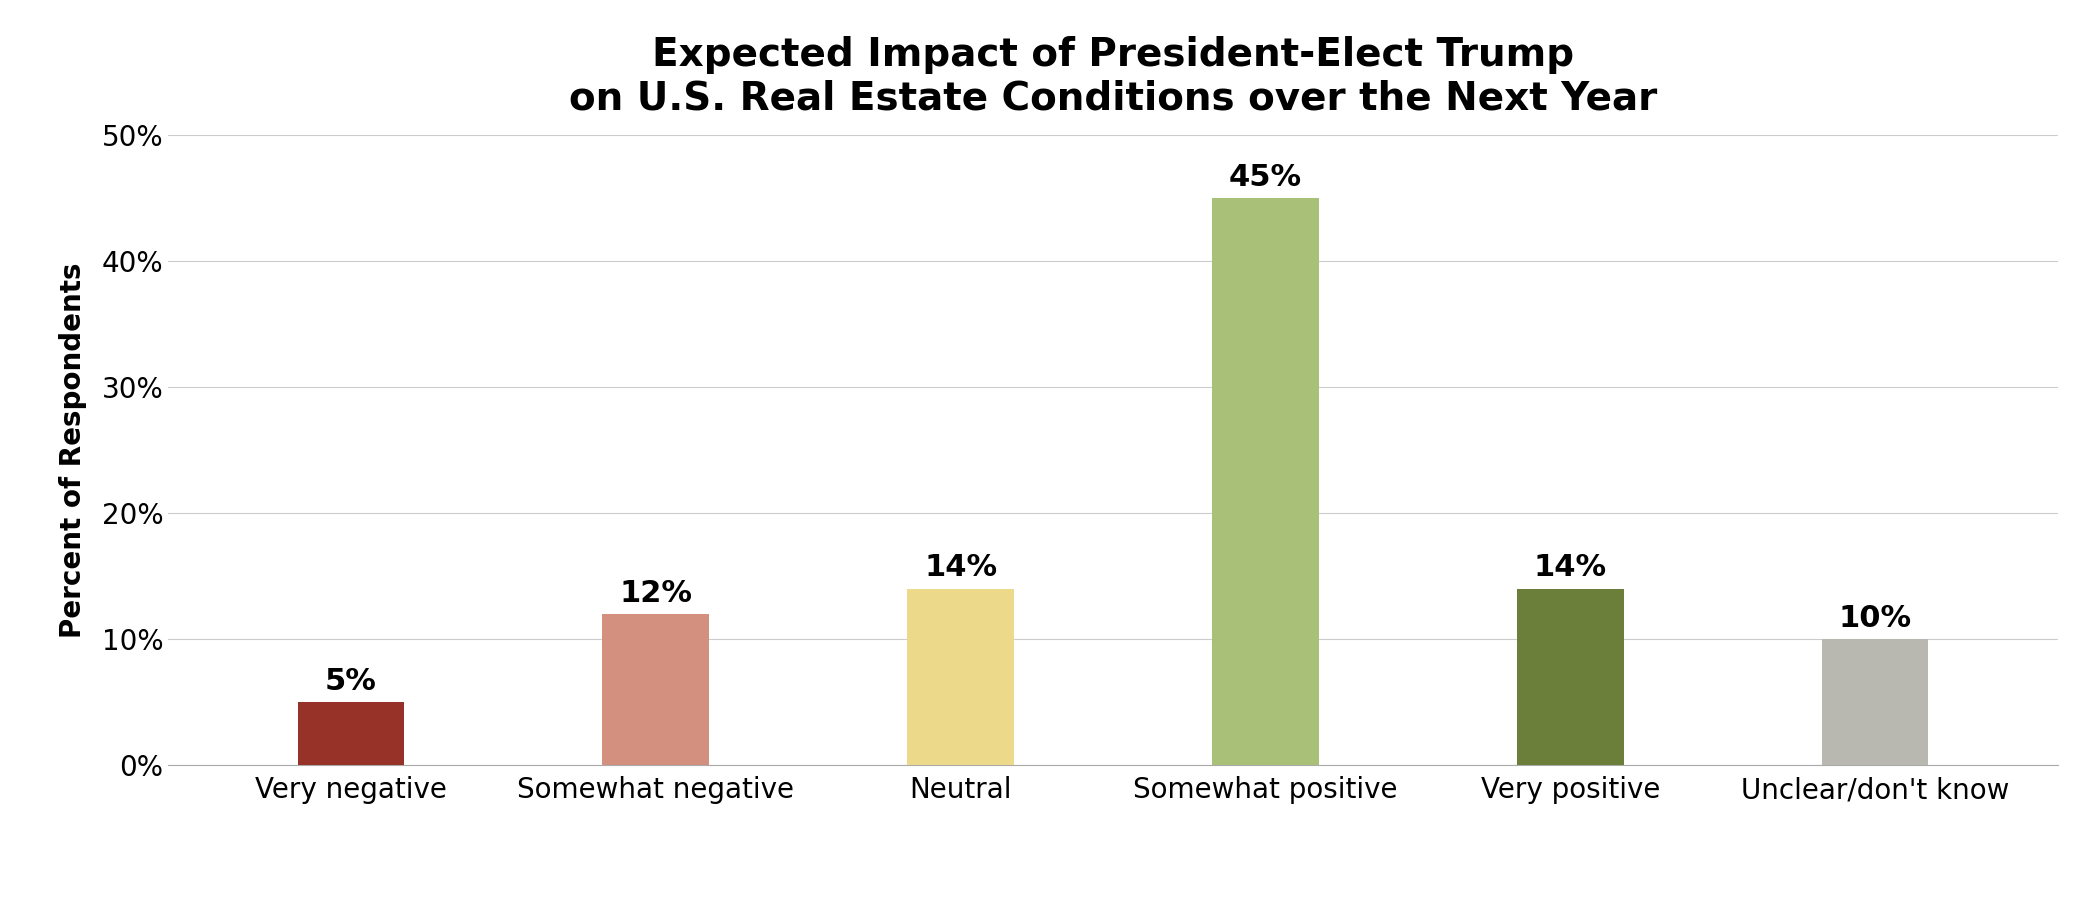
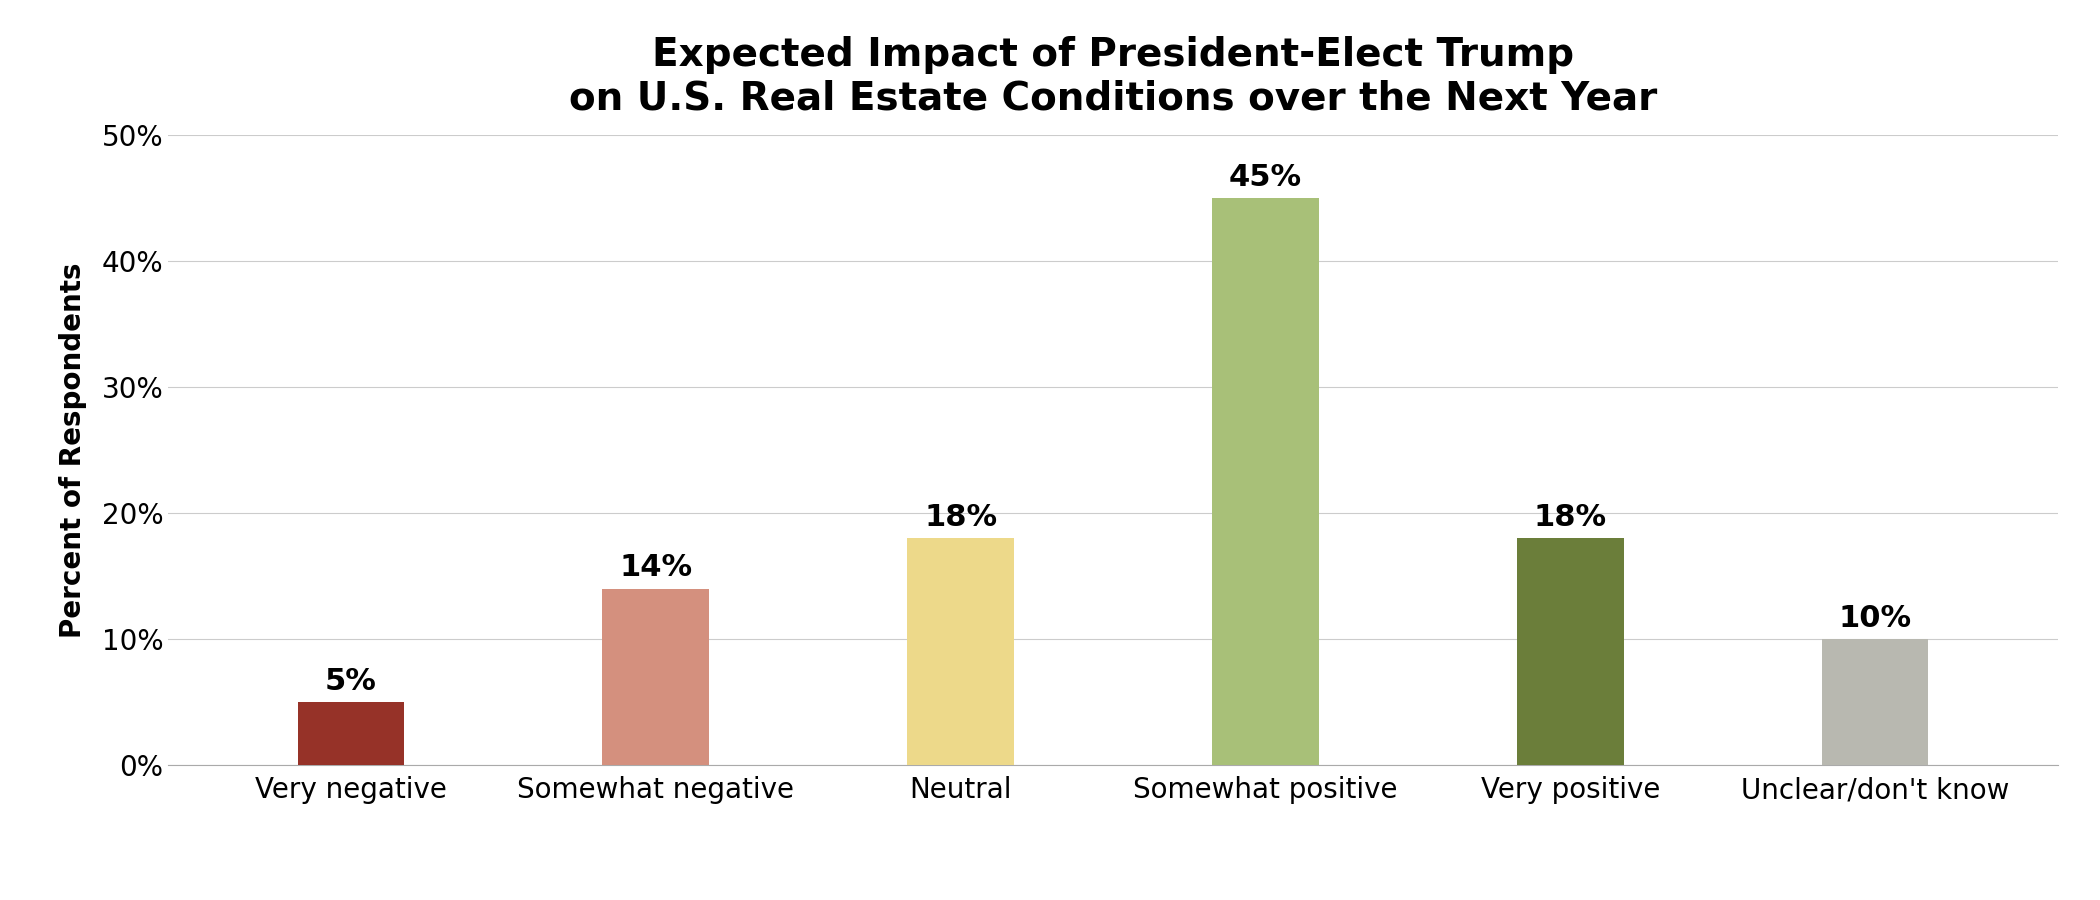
Somewhat negative: 12% -> 14%
Neutral: 14% -> 18%
Very positive: 14% -> 18%
